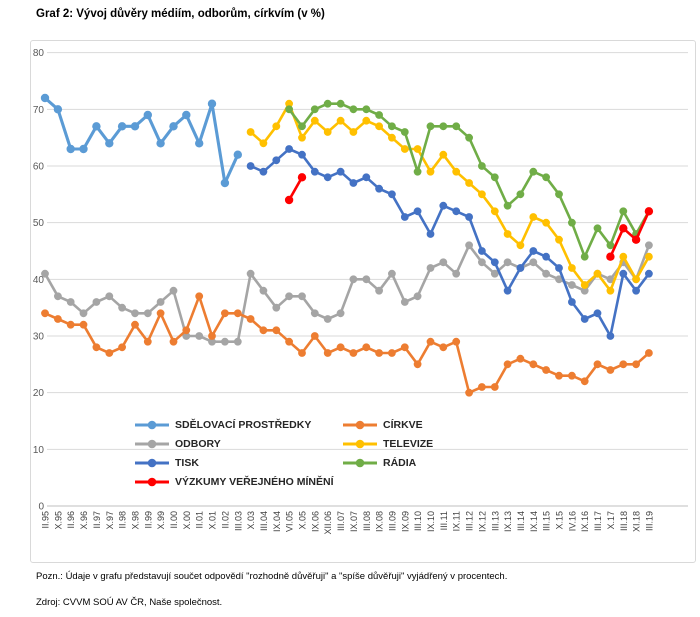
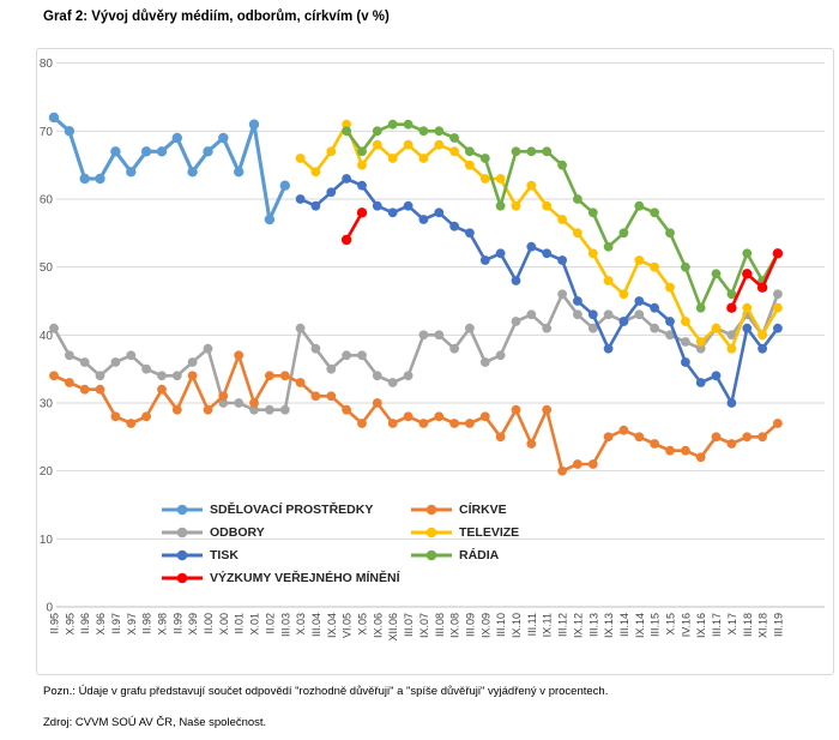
CÍRKVE/III.11: 28 -> 24
